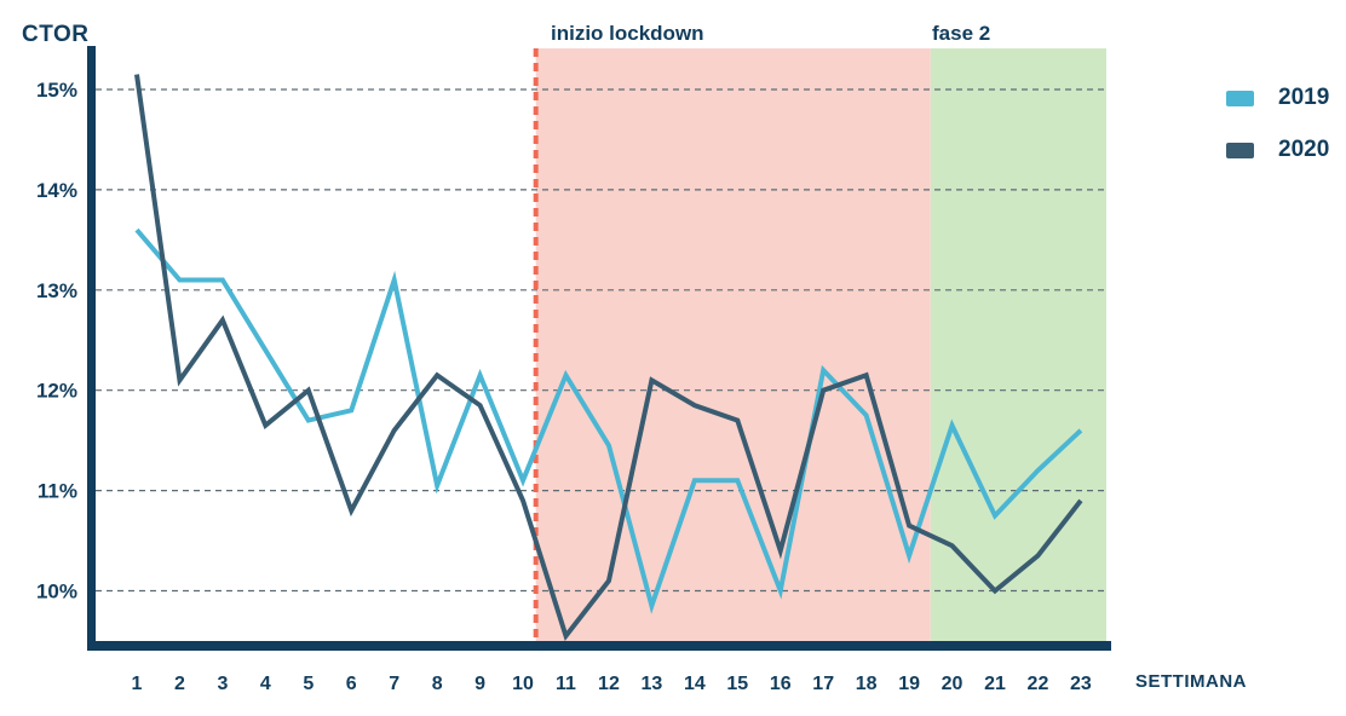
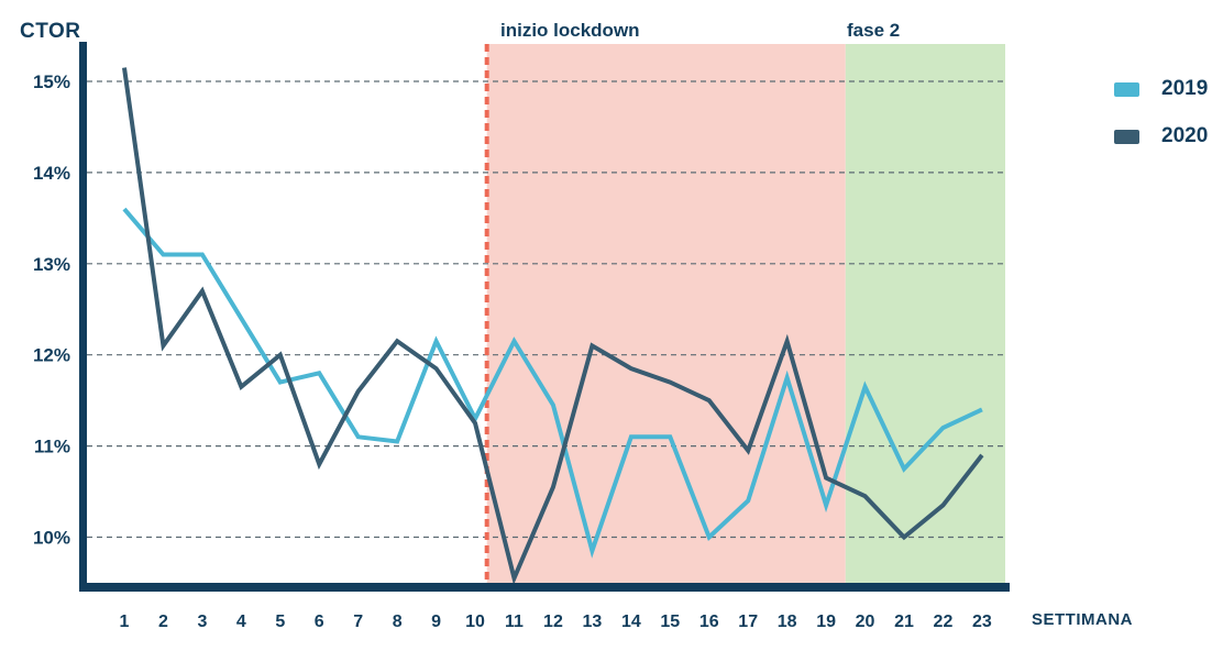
2019/7: 13.1% -> 11.1%
2019/10: 11.1% -> 11.3%
2020/10: 10.9% -> 11.2%
2020/12: 10.1% -> 10.6%
2020/16: 10.4% -> 11.5%
2019/17: 12.2% -> 10.4%
2020/17: 12.0% -> 10.9%
2019/23: 11.6% -> 11.4%
